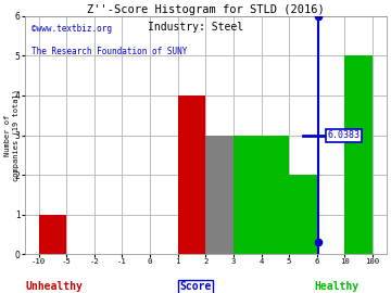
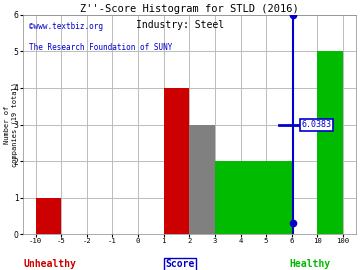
4: 3 -> 2
